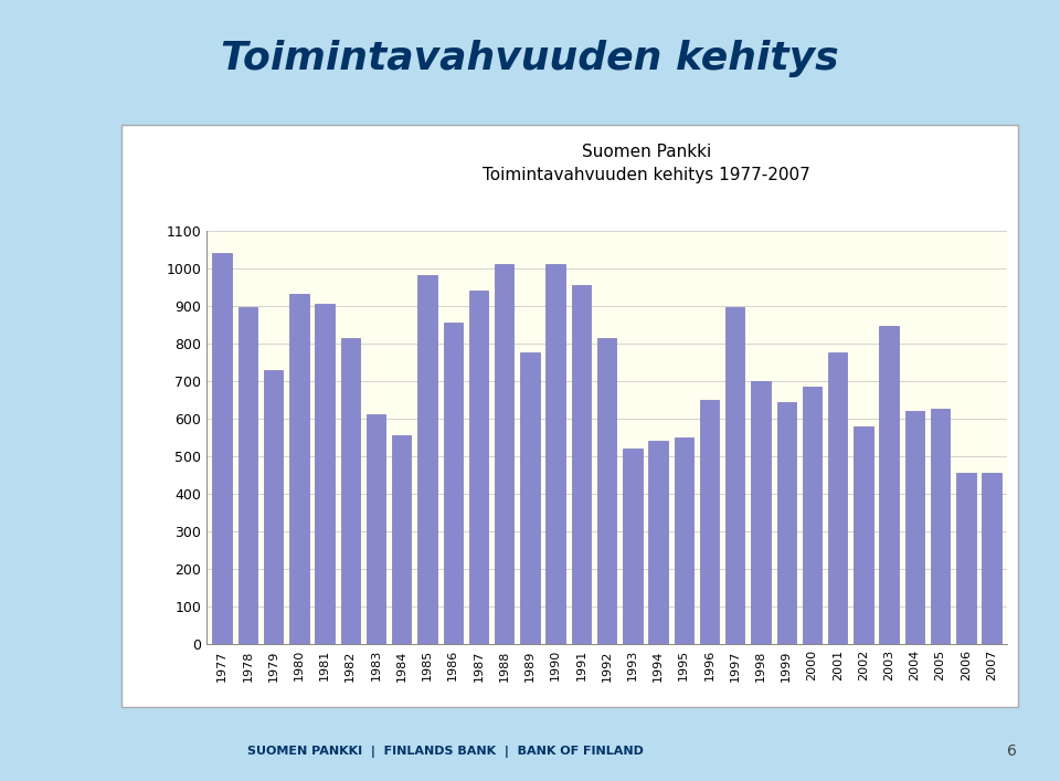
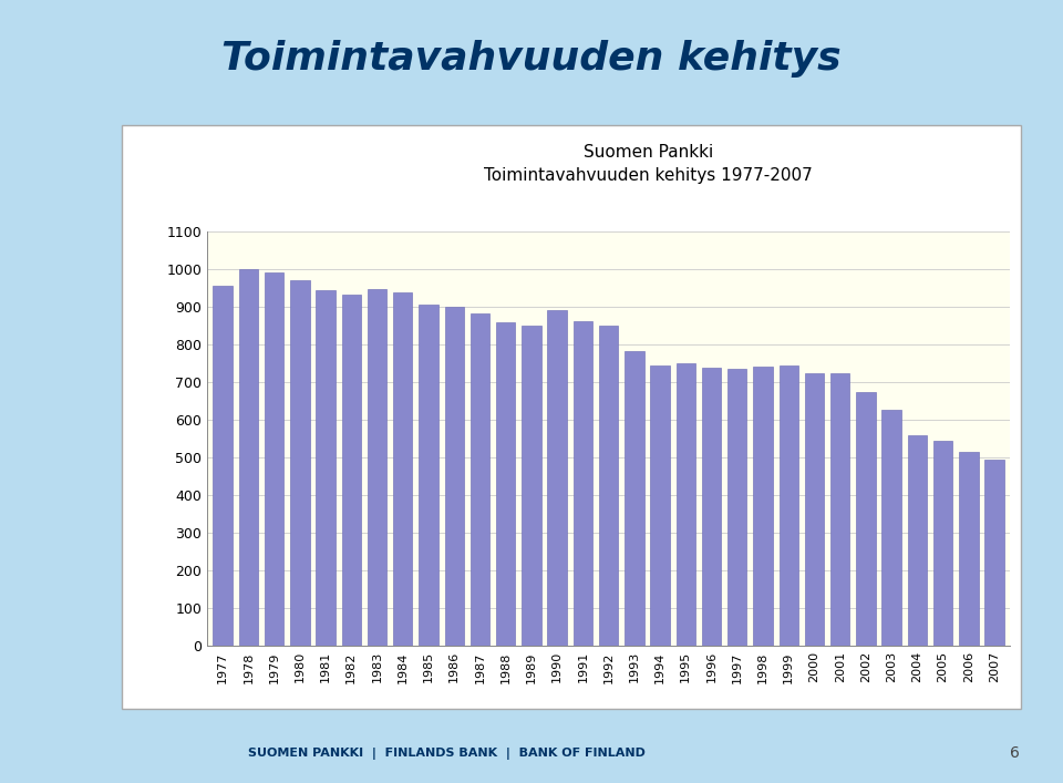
1977: 1040 -> 955
1978: 895 -> 998
1979: 730 -> 990
1980: 930 -> 970
1981: 905 -> 943
1982: 815 -> 932
1983: 610 -> 945
1984: 555 -> 938
1985: 980 -> 905
1986: 855 -> 900
1987: 940 -> 882
1988: 1010 -> 858
1989: 775 -> 850
1990: 1010 -> 890
1991: 955 -> 862
1992: 815 -> 850
1993: 520 -> 782
1994: 540 -> 743
1995: 550 -> 748
1996: 650 -> 737
1997: 895 -> 735
1998: 700 -> 742
1999: 645 -> 743
2000: 685 -> 722
2001: 775 -> 722
2002: 580 -> 672
2003: 845 -> 625
2004: 620 -> 558
2005: 625 -> 543
2006: 455 -> 515
2007: 455 -> 493
